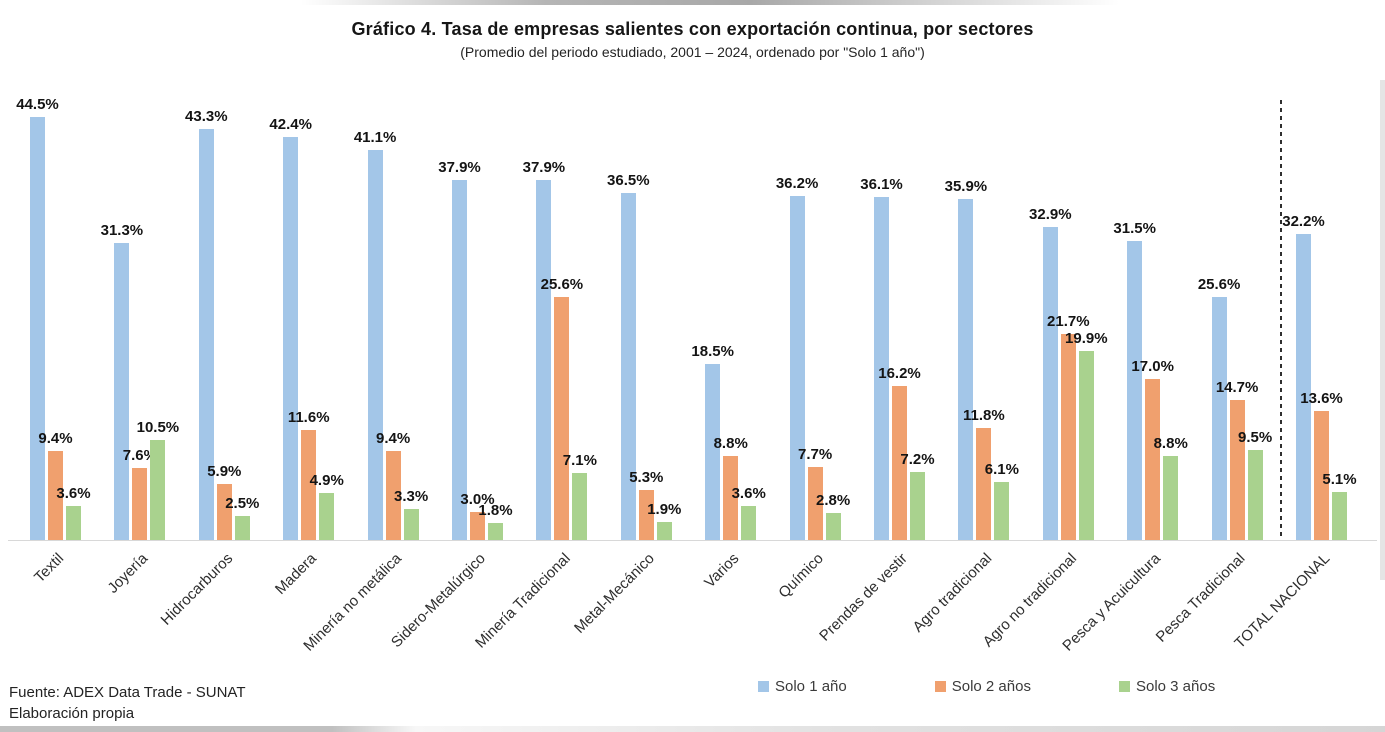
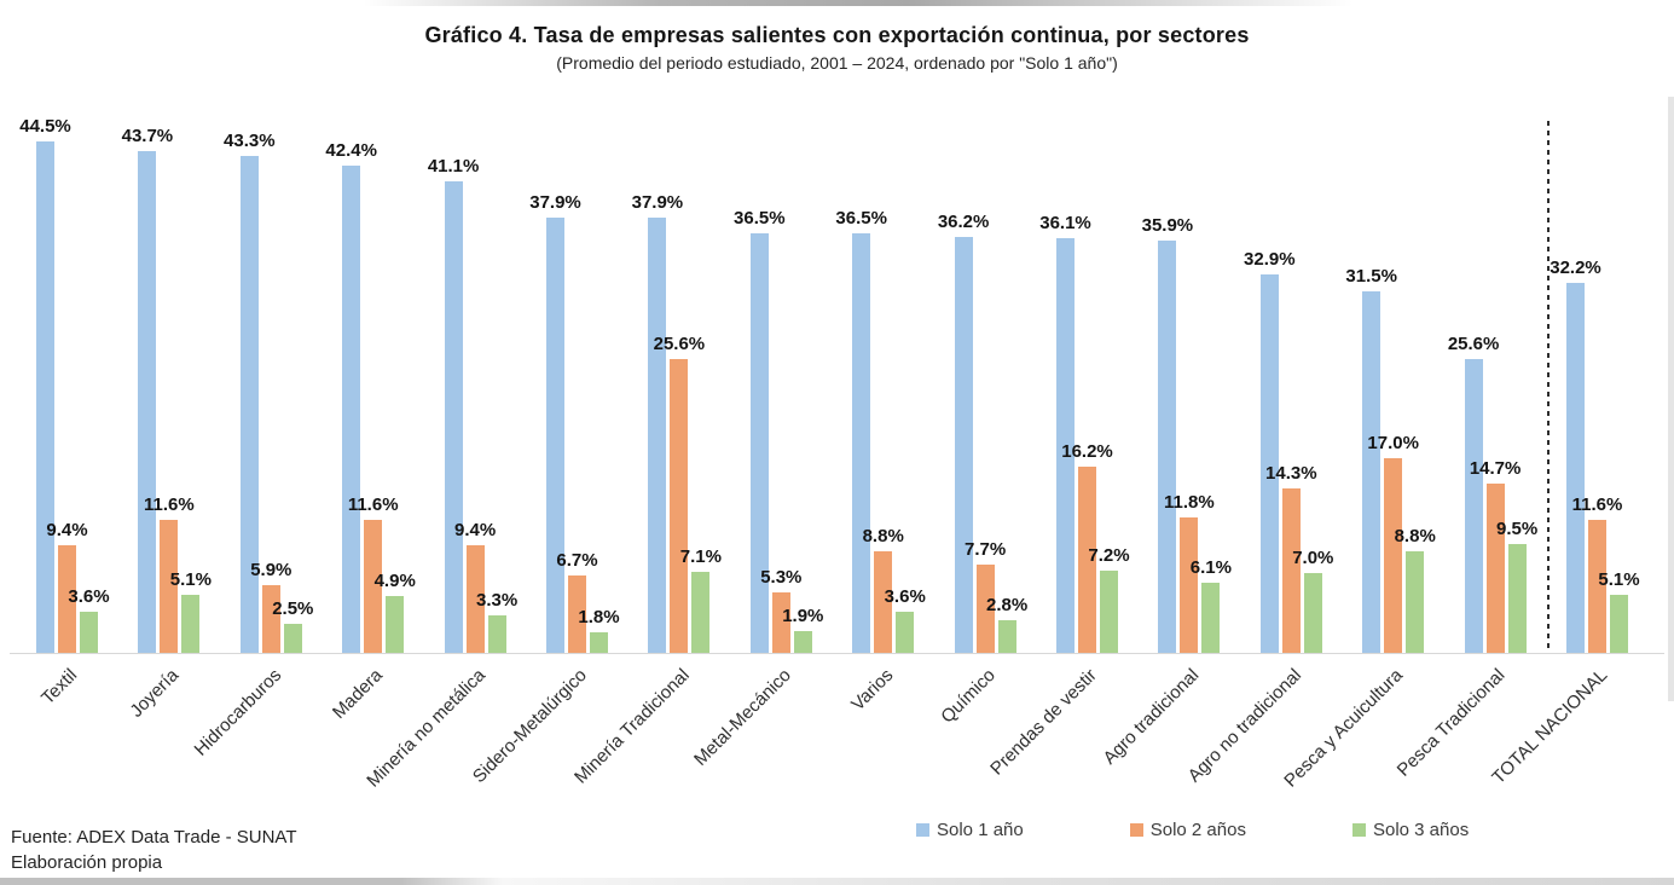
Solo 1 año/Joyería: 31.3% -> 43.7%
Solo 2 años/Joyería: 7.6% -> 11.6%
Solo 3 años/Joyería: 10.5% -> 5.1%
Solo 2 años/Sidero-Metalúrgico: 3.0% -> 6.7%
Solo 1 año/Varios: 18.5% -> 36.5%
Solo 2 años/Agro no tradicional: 21.7% -> 14.3%
Solo 3 años/Agro no tradicional: 19.9% -> 7.0%
Solo 2 años/TOTAL NACIONAL: 13.6% -> 11.6%
